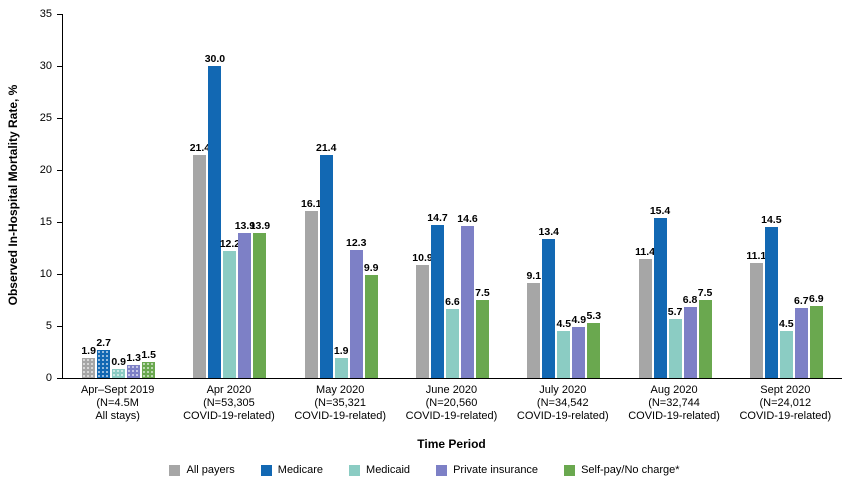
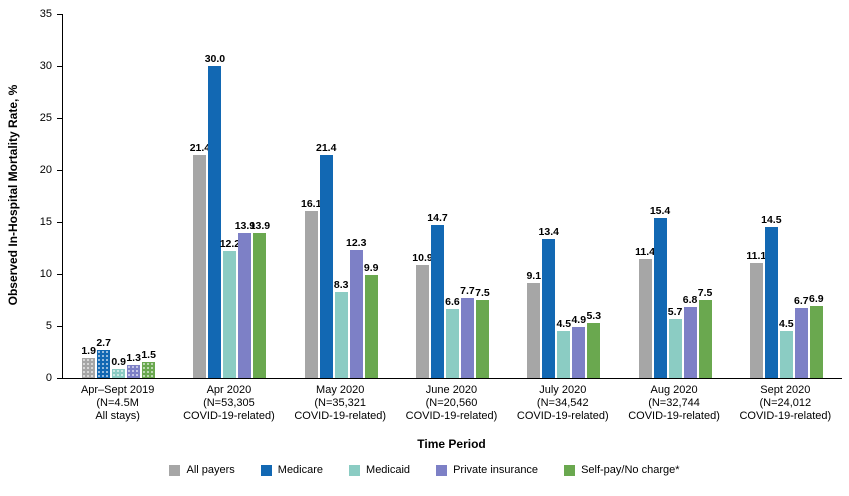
Medicaid/May 2020 (N=35,321 COVID-19-related): 1.9 -> 8.3
Private insurance/June 2020 (N=20,560 COVID-19-related): 14.6 -> 7.7
